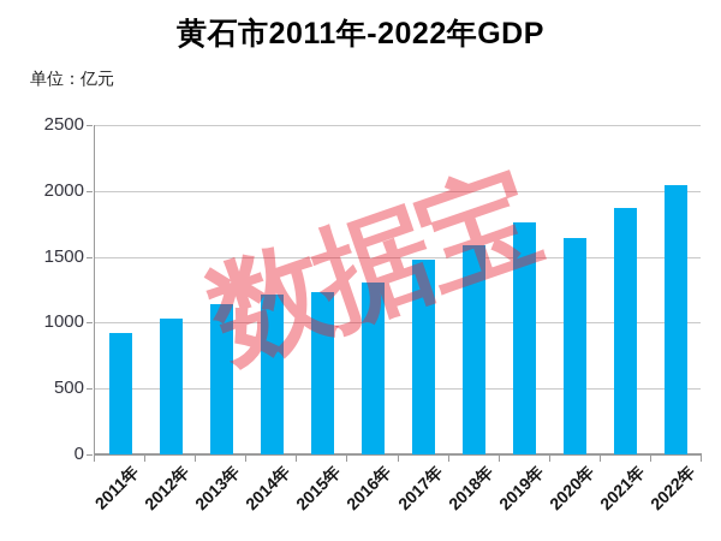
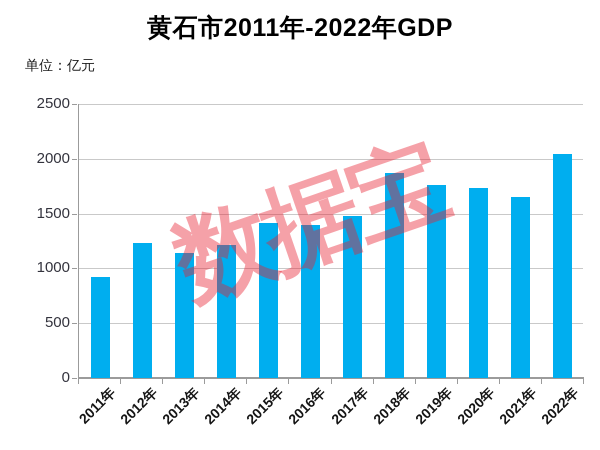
2012年: 1040 -> 1230
2015年: 1230 -> 1410
2016年: 1300 -> 1400
2018年: 1580 -> 1870
2020年: 1640 -> 1730
2021年: 1870 -> 1650
